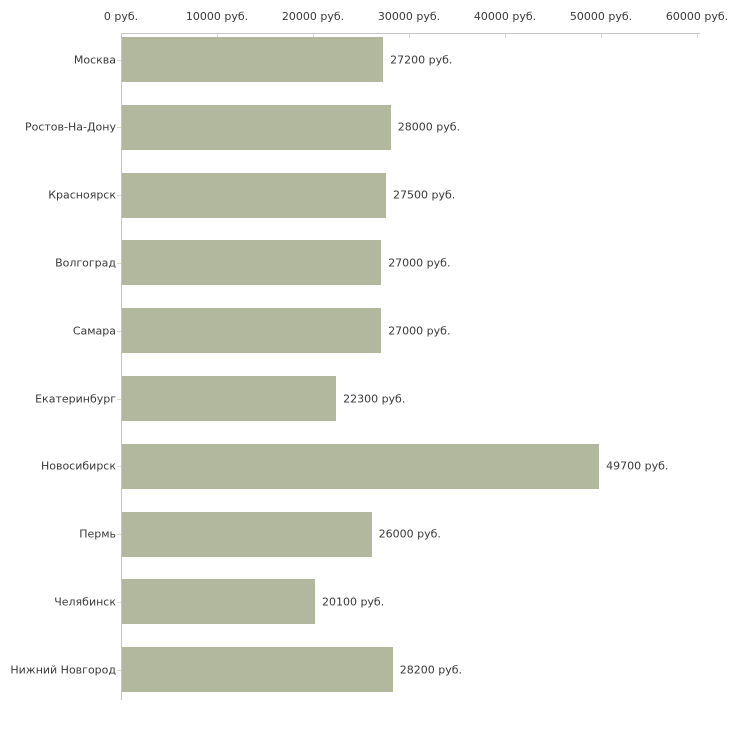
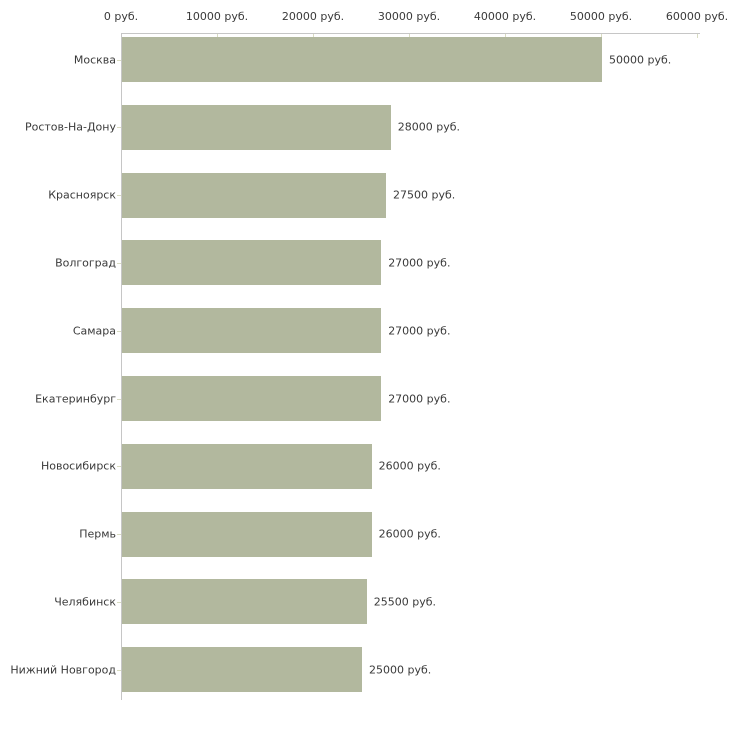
Москва: 27200 -> 50000
Екатеринбург: 22300 -> 27000
Новосибирск: 49700 -> 26000
Челябинск: 20100 -> 25500
Нижний Новгород: 28200 -> 25000
